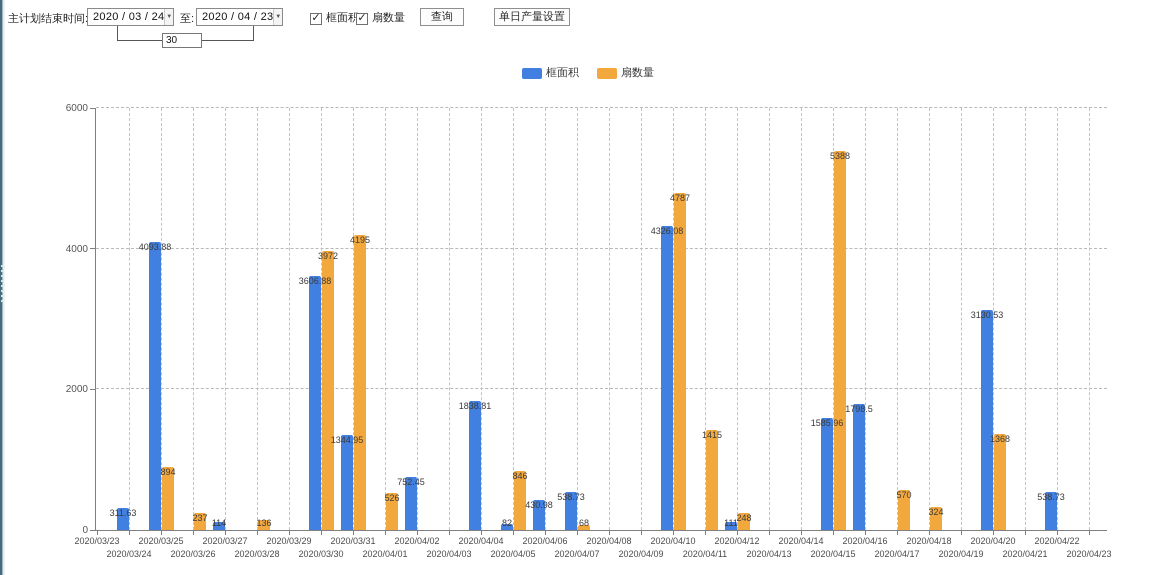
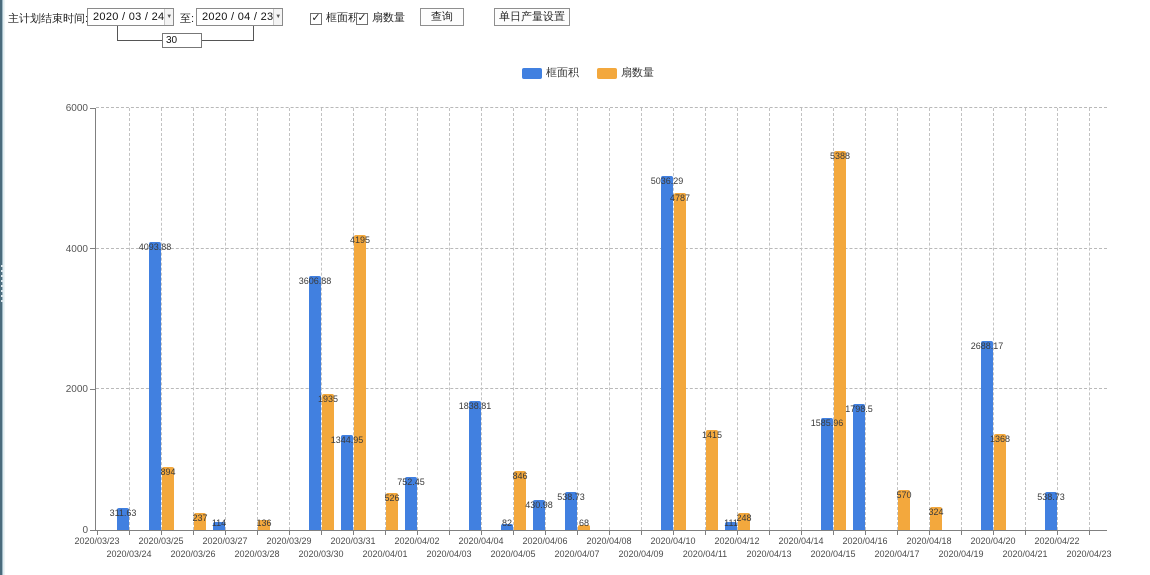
扇数量/2020/03/30: 3972 -> 1935
框面积/2020/04/10: 4326.08 -> 5036.29
框面积/2020/04/20: 3130.53 -> 2688.17
